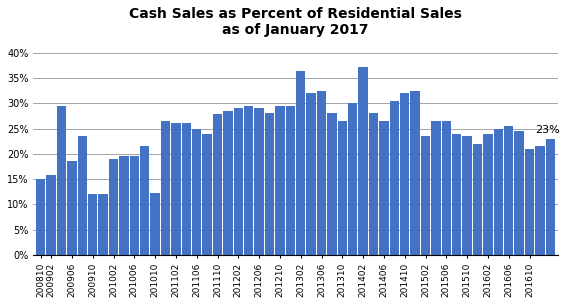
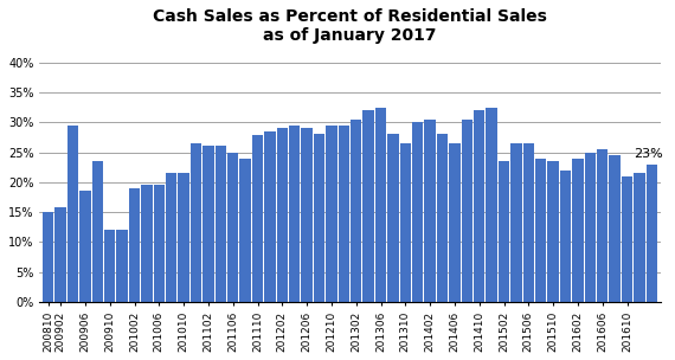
201010: 12.2% -> 21.5%
201302: 36.4% -> 30.5%
201402: 37.2% -> 30.5%
